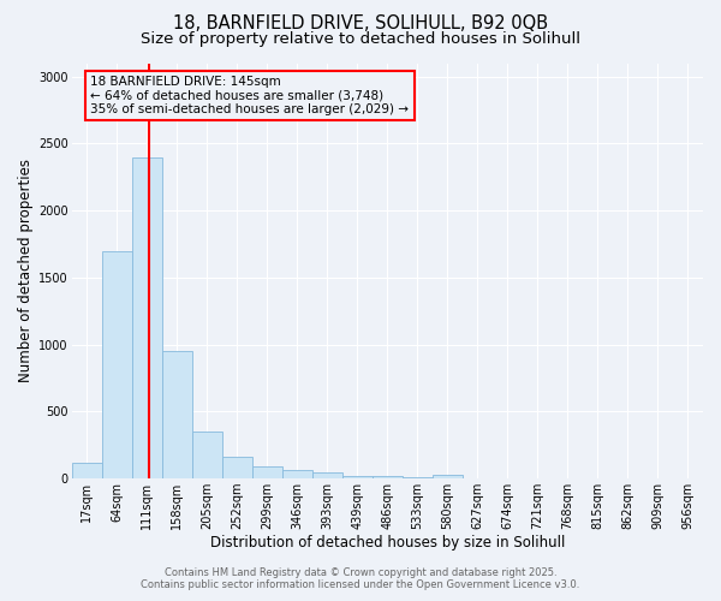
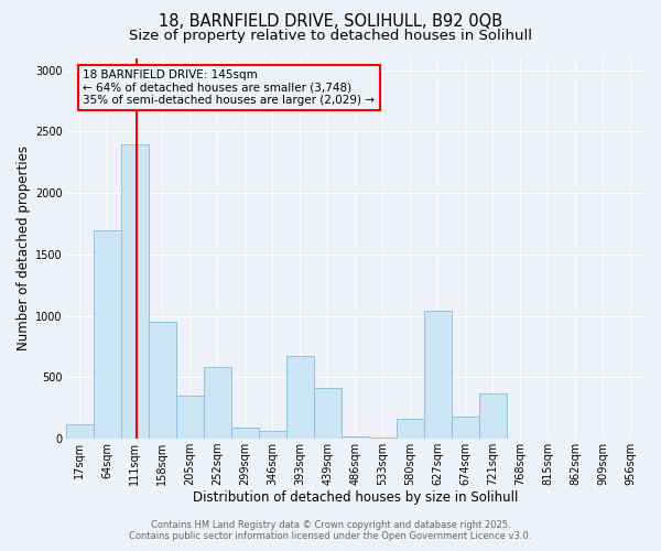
252sqm: 160 -> 580
393sqm: 40 -> 670
439sqm: 20 -> 410
580sqm: 30 -> 160
627sqm: 0 -> 1040
674sqm: 0 -> 180
721sqm: 0 -> 370
